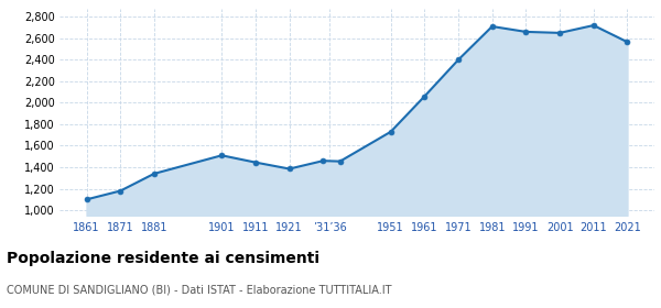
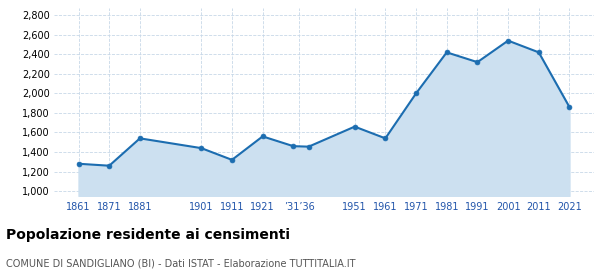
1861: 1,100 -> 1,280
1871: 1,180 -> 1,260
1881: 1,340 -> 1,540
1901: 1,510 -> 1,440
1911: 1,440 -> 1,320
1921: 1,380 -> 1,560
1951: 1,730 -> 1,660
1961: 2,060 -> 1,540
1971: 2,400 -> 2,000
1981: 2,710 -> 2,420
1991: 2,660 -> 2,320
2001: 2,650 -> 2,540
2011: 2,720 -> 2,420
2021: 2,560 -> 1,860
